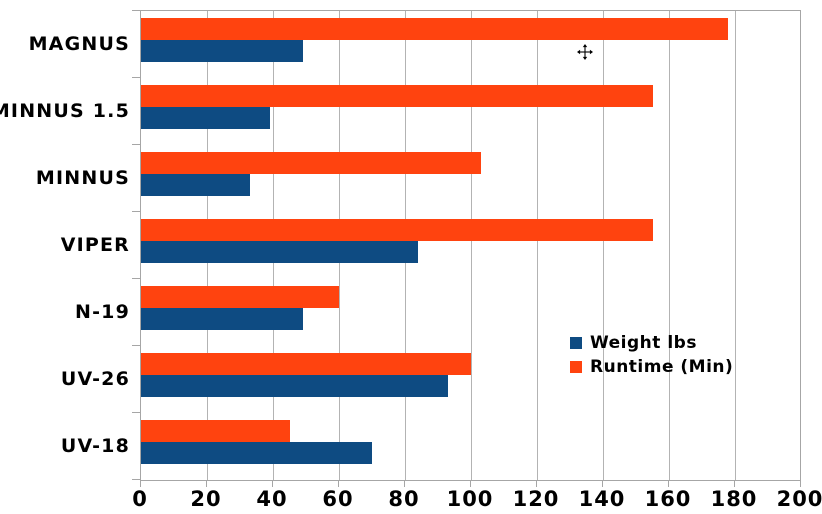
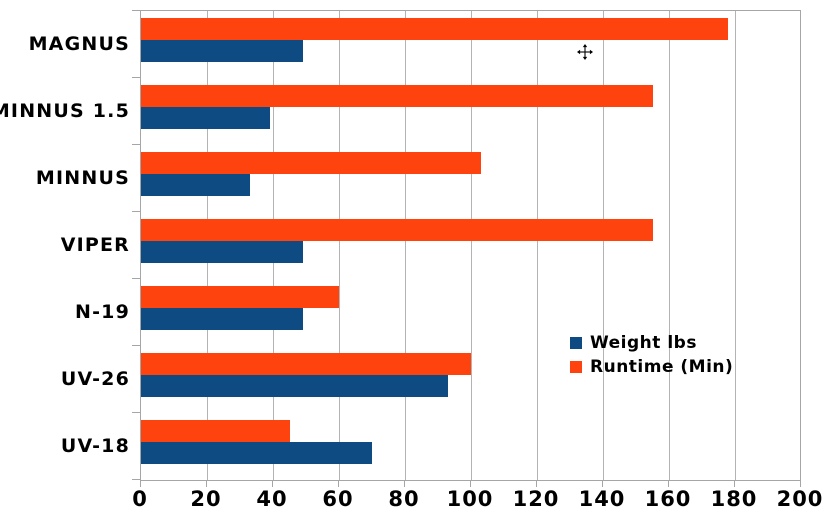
Weight lbs/VIPER: 84 -> 49
